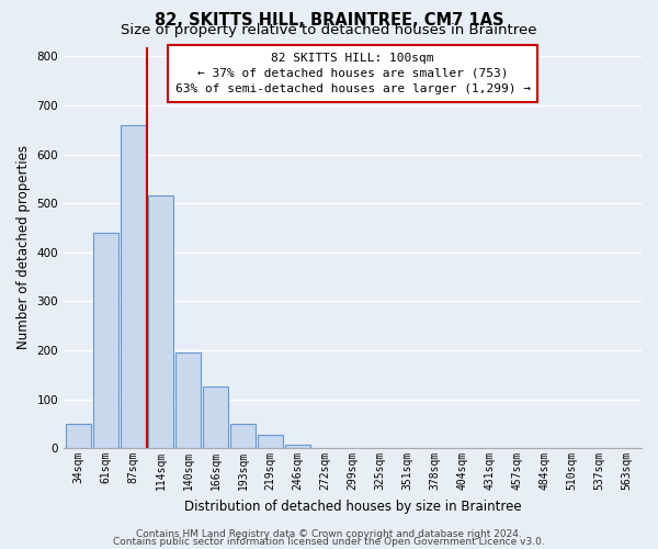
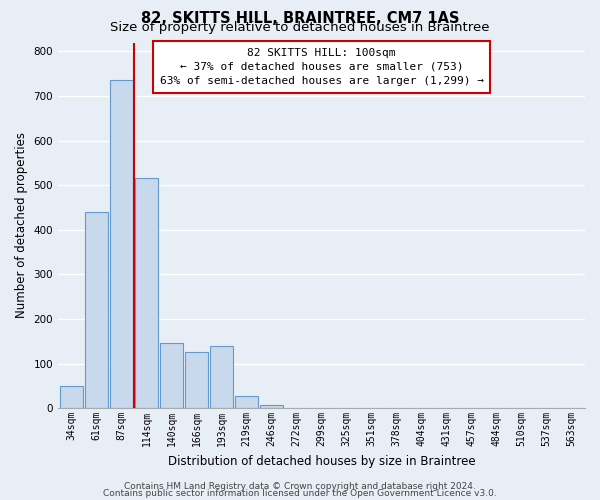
87sqm: 660 -> 735
140sqm: 195 -> 145
193sqm: 50 -> 140
